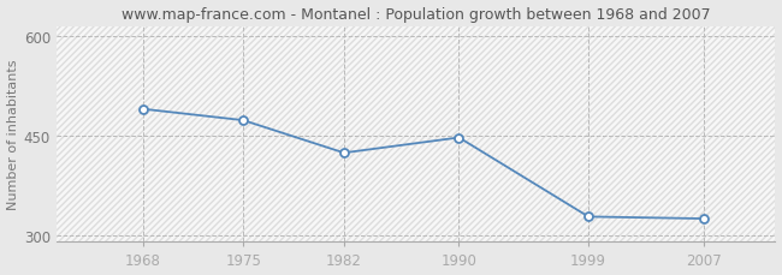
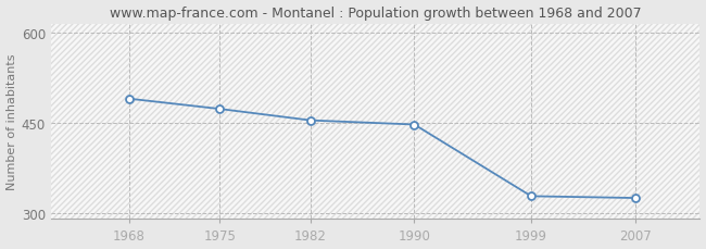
1982: 424 -> 454
